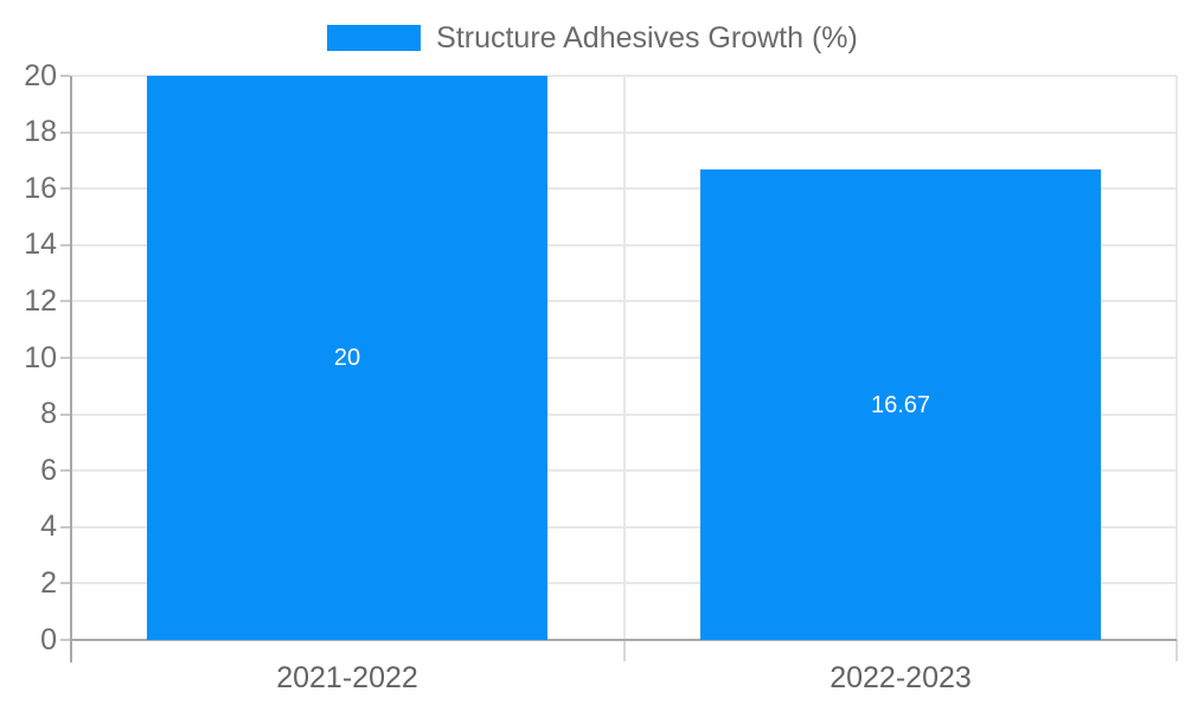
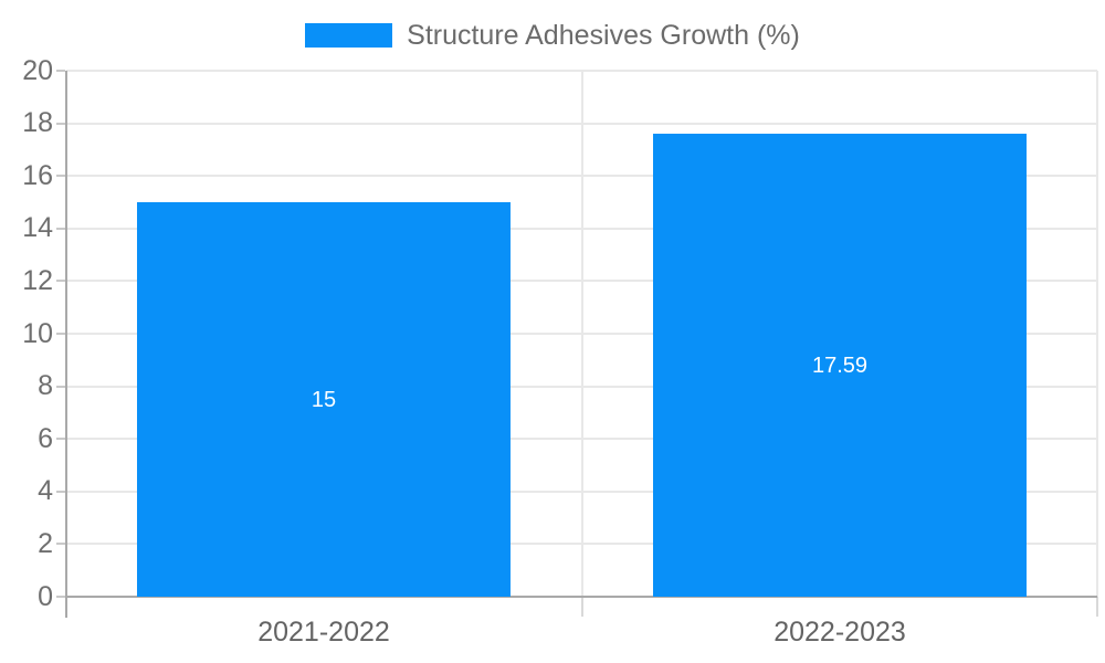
2021-2022: 20 -> 15
2022-2023: 16.67 -> 17.59
